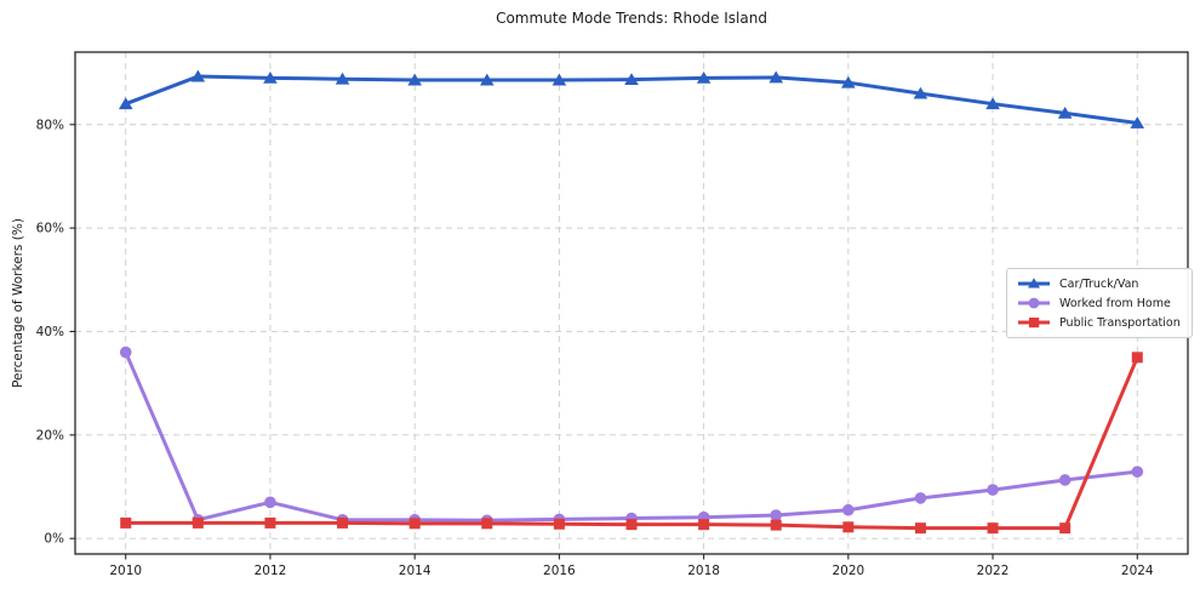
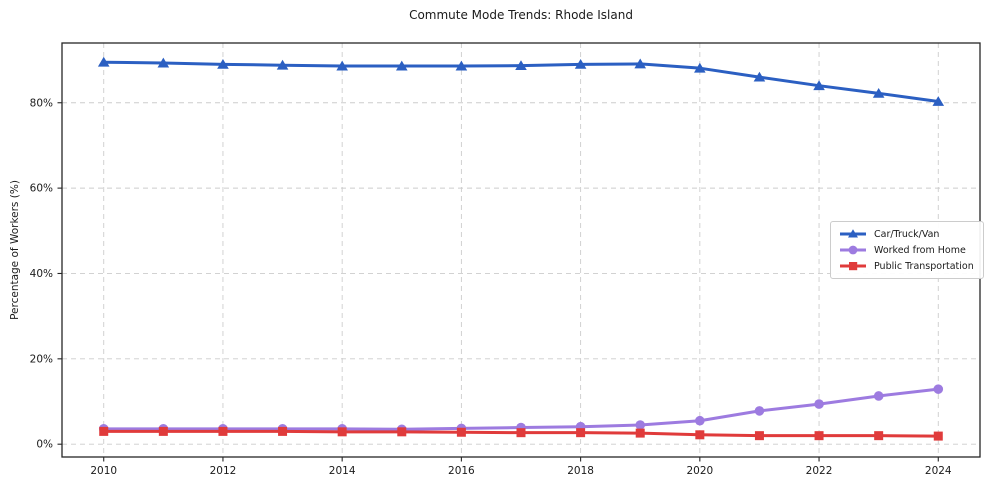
Car/Truck/Van/2010: 84% -> 90%
Worked from Home/2010: 36% -> 4%
Worked from Home/2012: 7% -> 4%
Public Transportation/2024: 35% -> 2%
